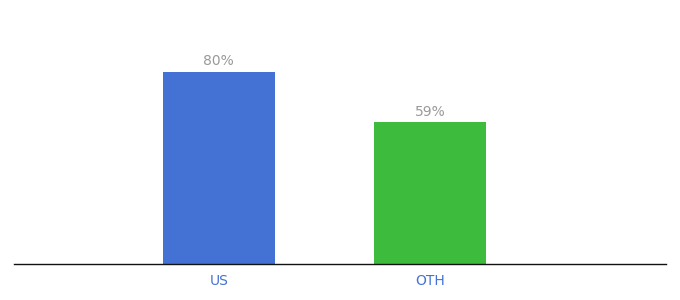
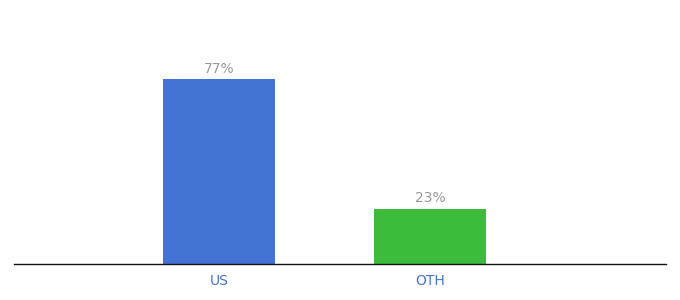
US: 80% -> 77%
OTH: 59% -> 23%
